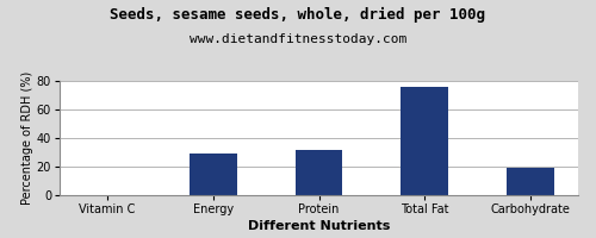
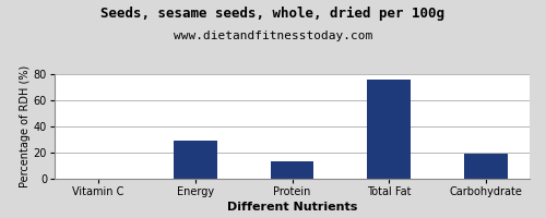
Protein: 32 -> 13
